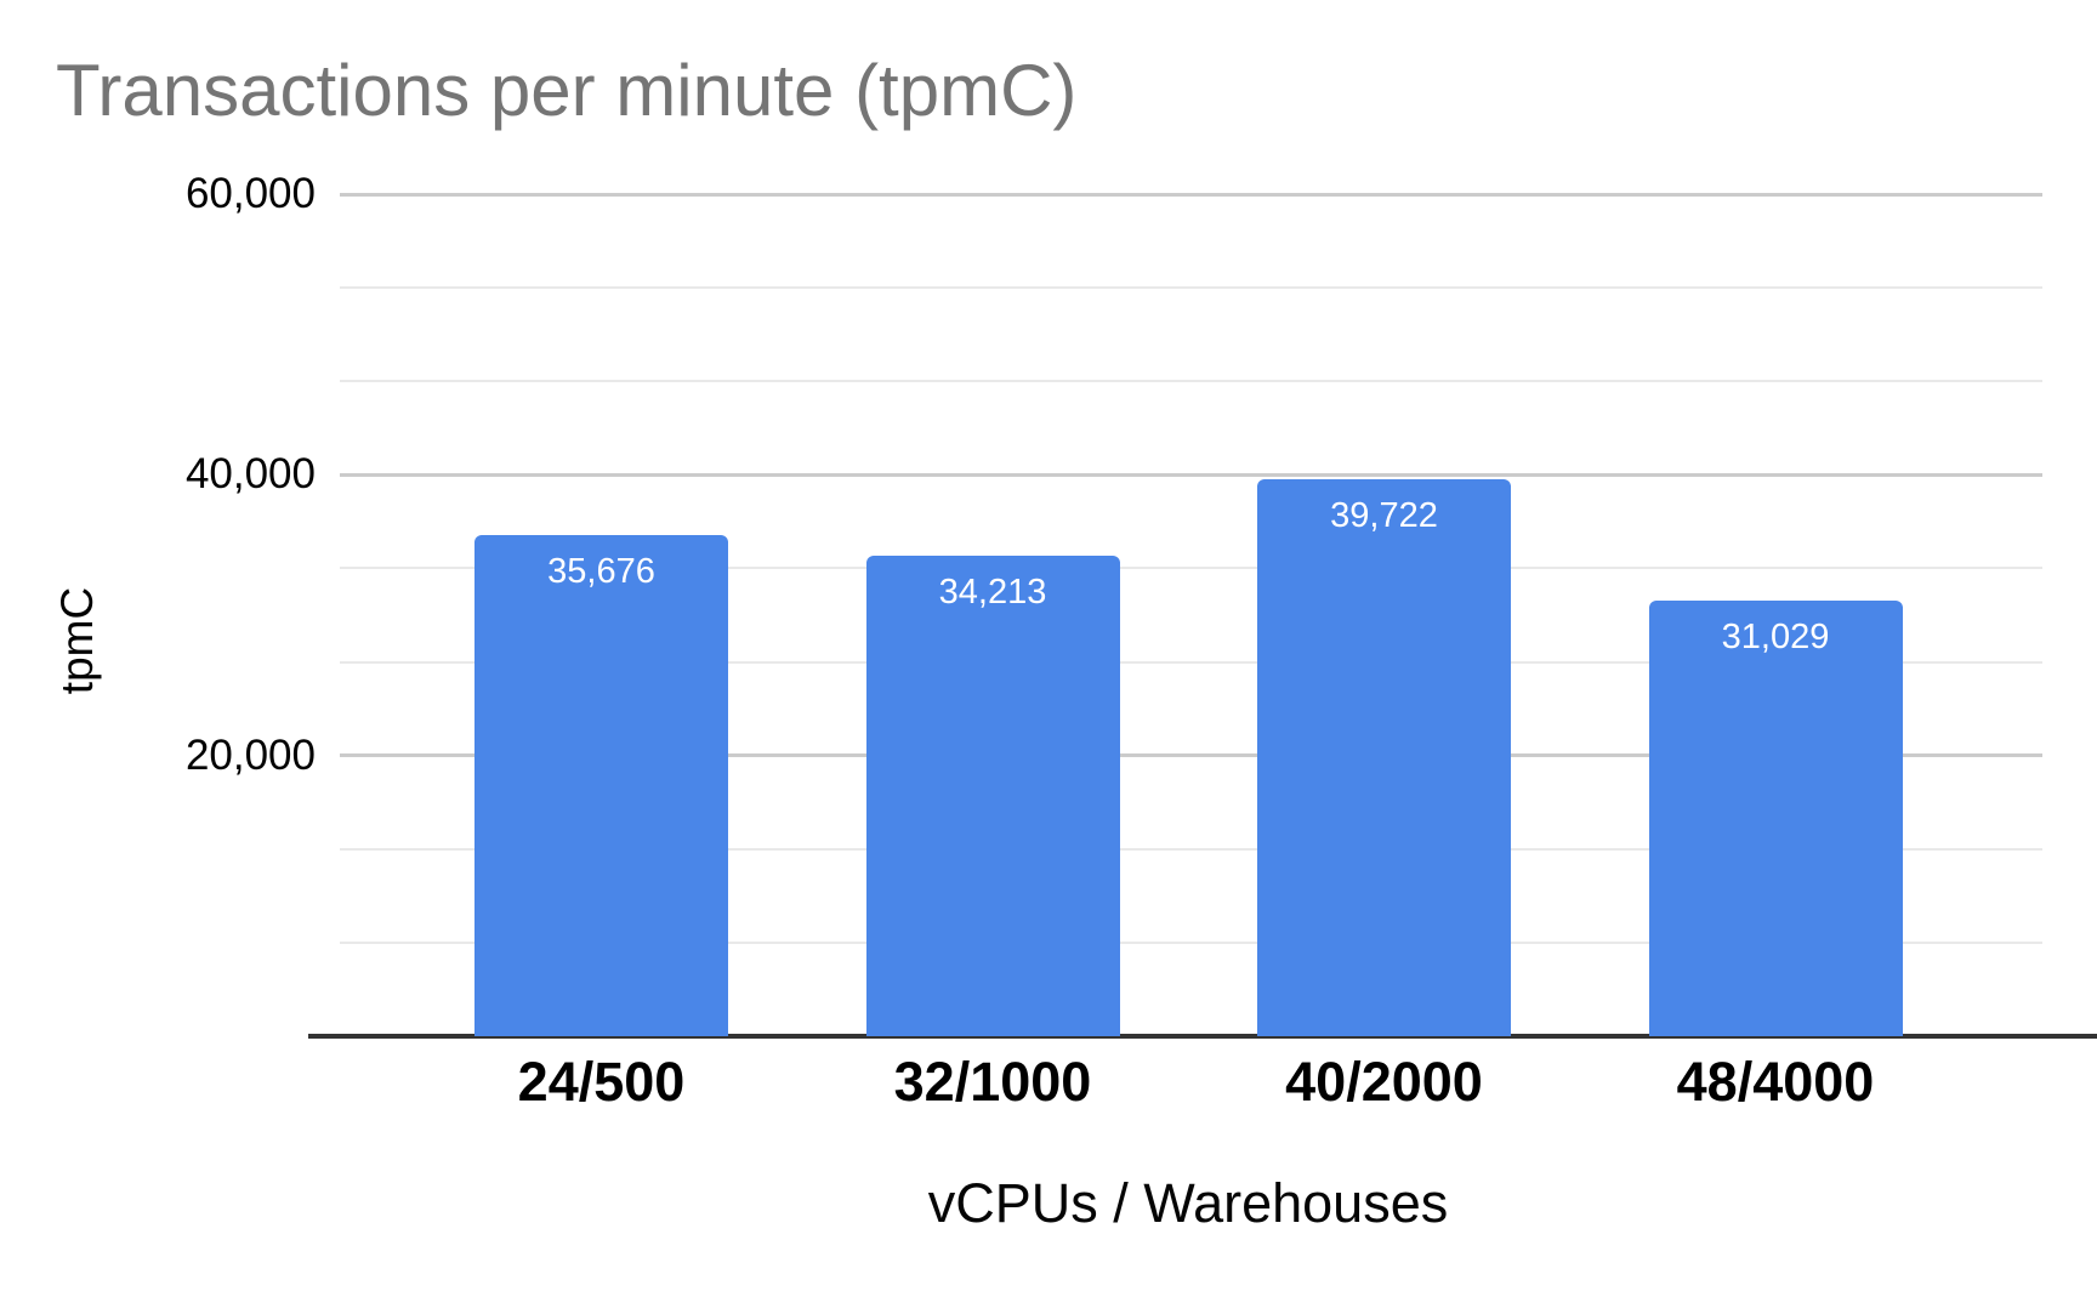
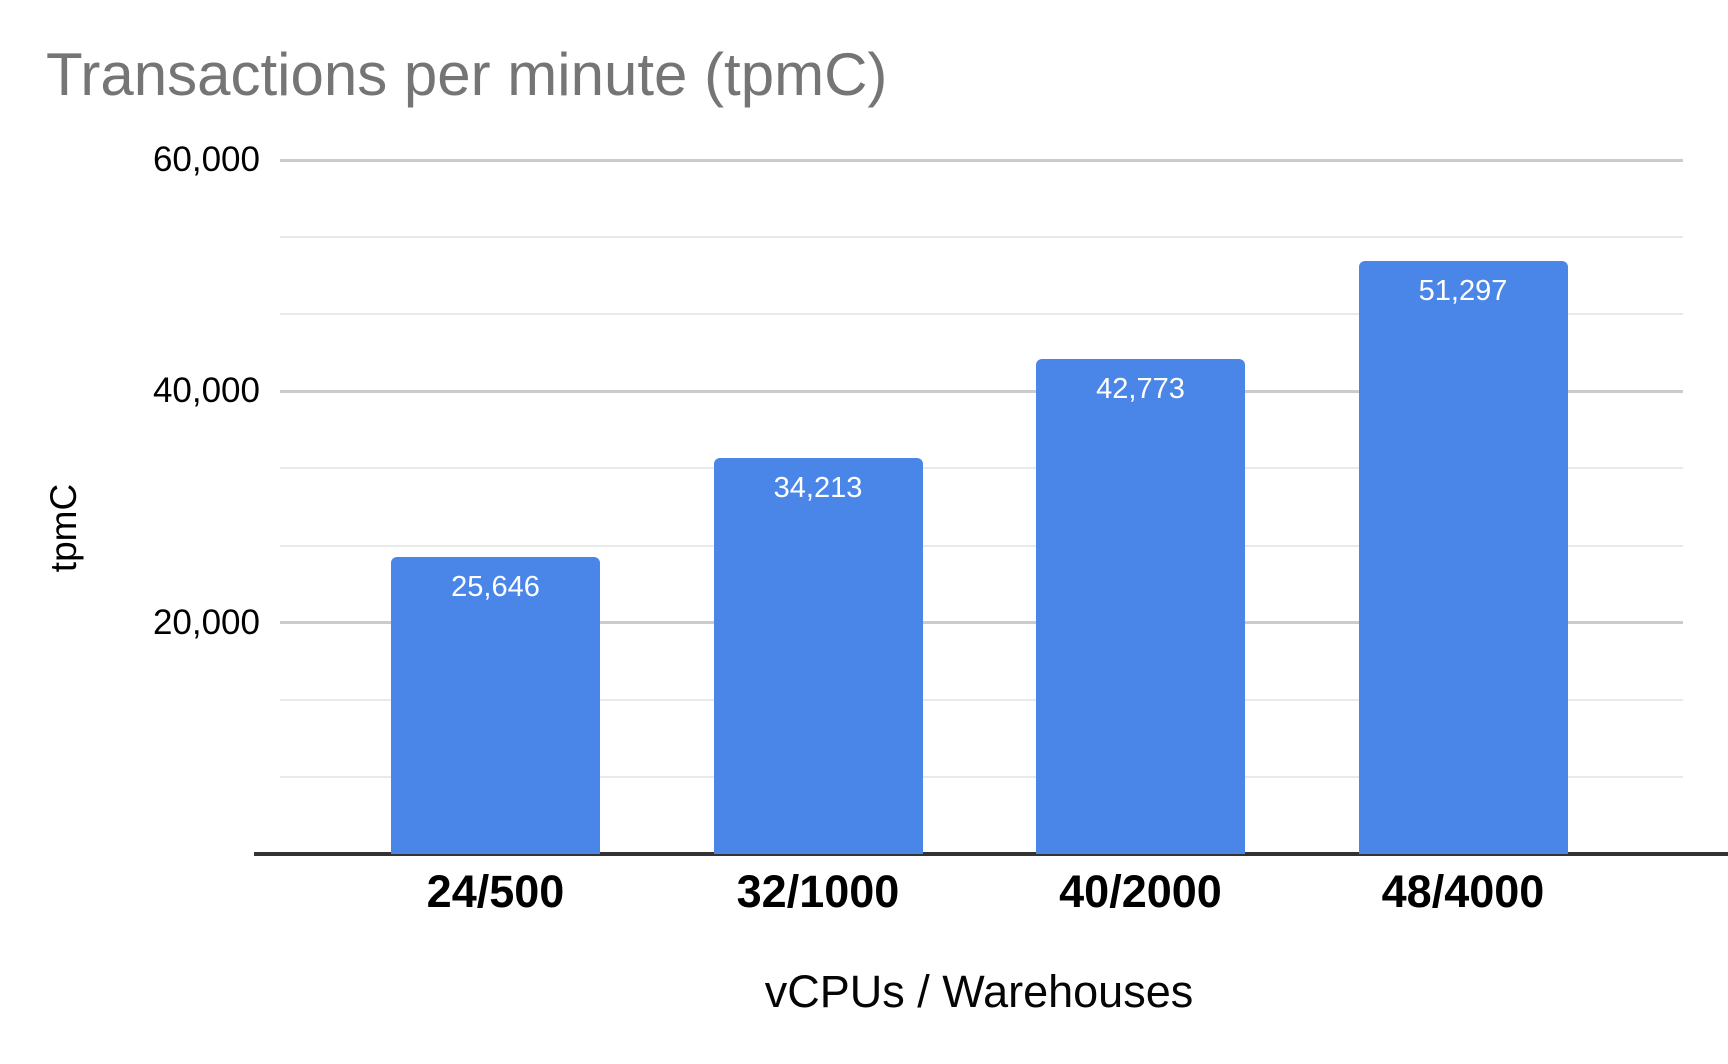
24/500: 35,676 -> 25,646
40/2000: 39,722 -> 42,773
48/4000: 31,029 -> 51,297
